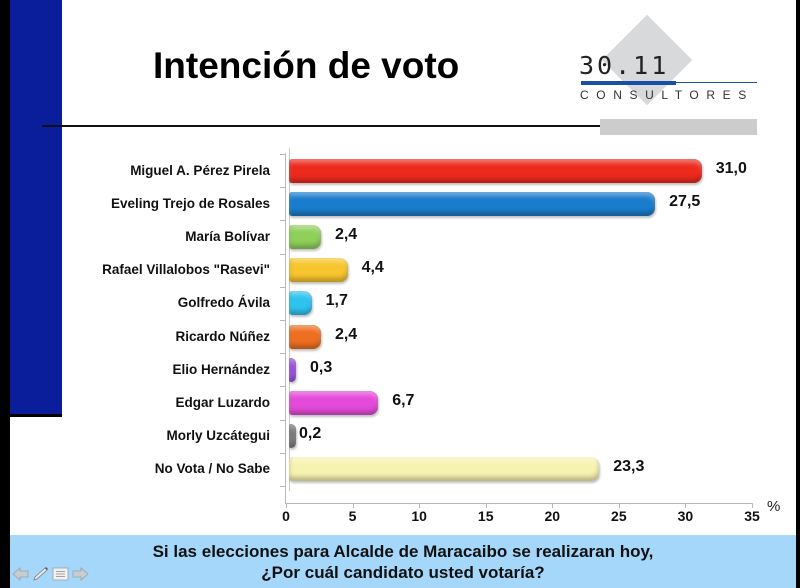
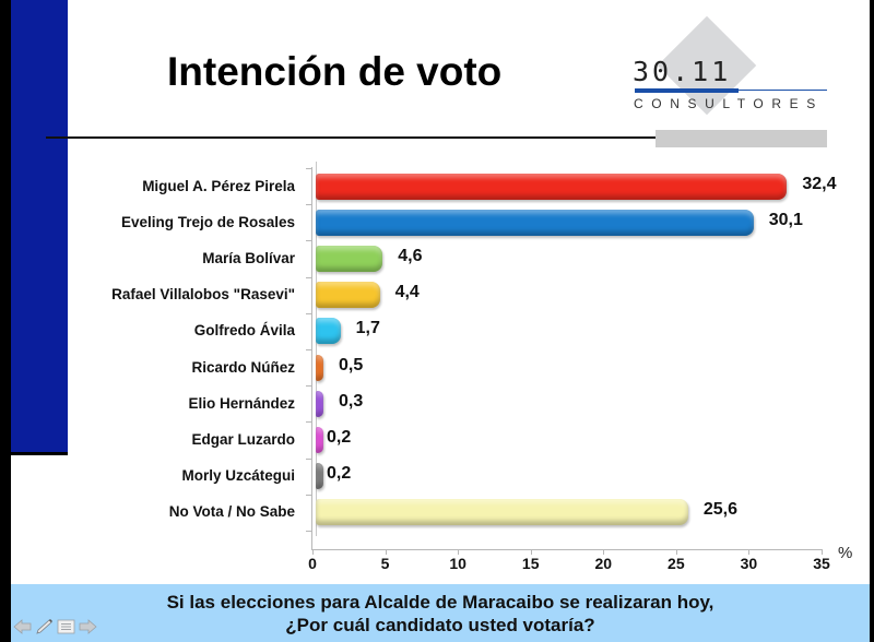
Miguel A. Pérez Pirela: 31,0 -> 32,4
Eveling Trejo de Rosales: 27,5 -> 30,1
María Bolívar: 2,4 -> 4,6
Ricardo Núñez: 2,4 -> 0,5
Edgar Luzardo: 6,7 -> 0,2
No Vota / No Sabe: 23,3 -> 25,6
